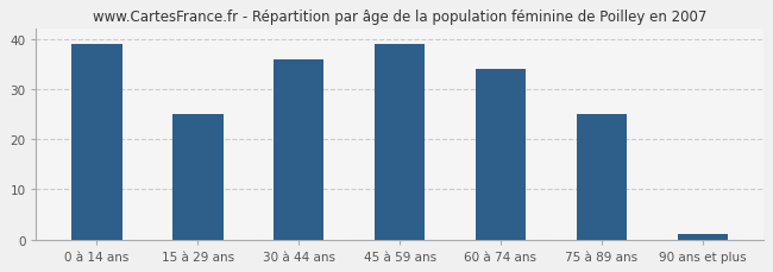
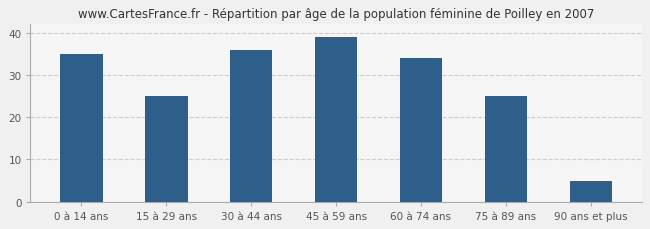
0 à 14 ans: 39 -> 35
90 ans et plus: 1 -> 5
